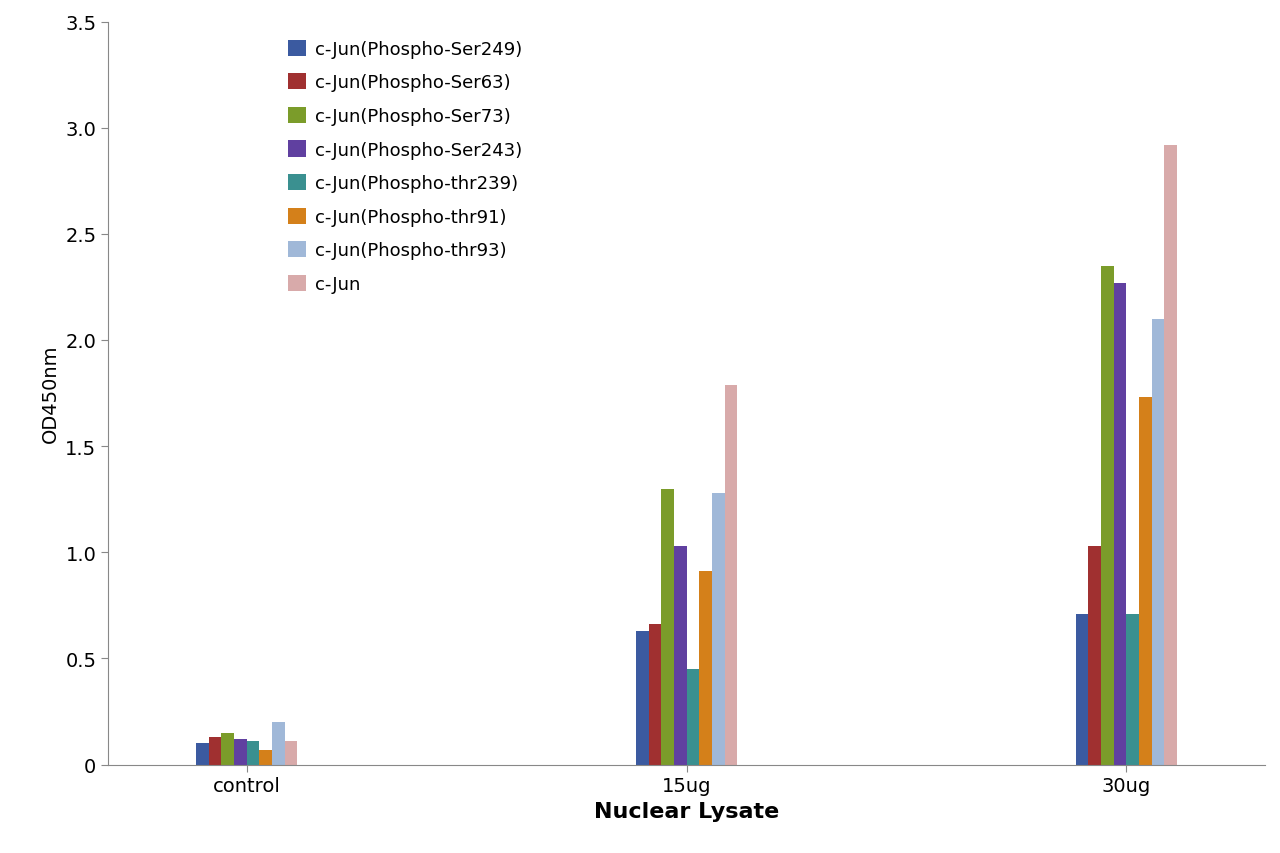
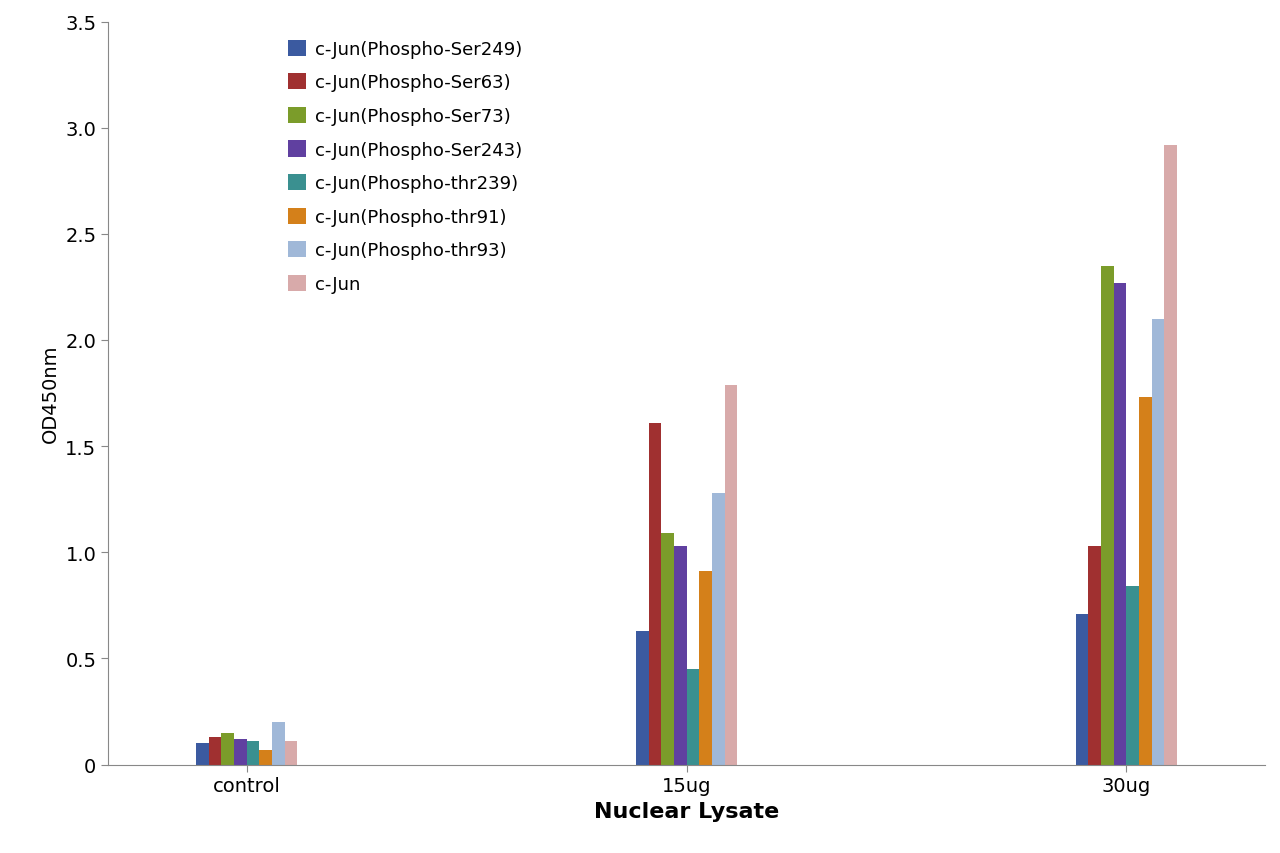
c-Jun(Phospho-Ser63)/15ug: 0.66 -> 1.61
c-Jun(Phospho-Ser73)/15ug: 1.30 -> 1.09
c-Jun(Phospho-thr239)/30ug: 0.71 -> 0.84
